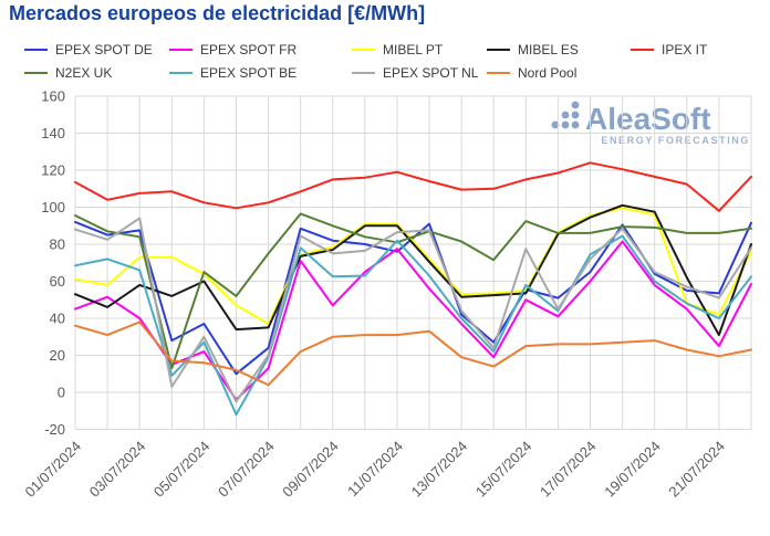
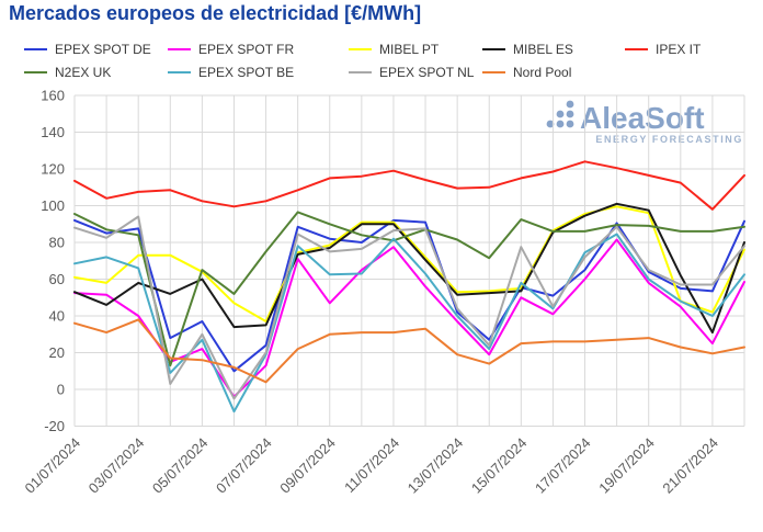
EPEX SPOT FR/01/07/2024: 45 -> 52
EPEX SPOT DE/11/07/2024: 76 -> 92
EPEX SPOT NL/21/07/2024: 51 -> 57
